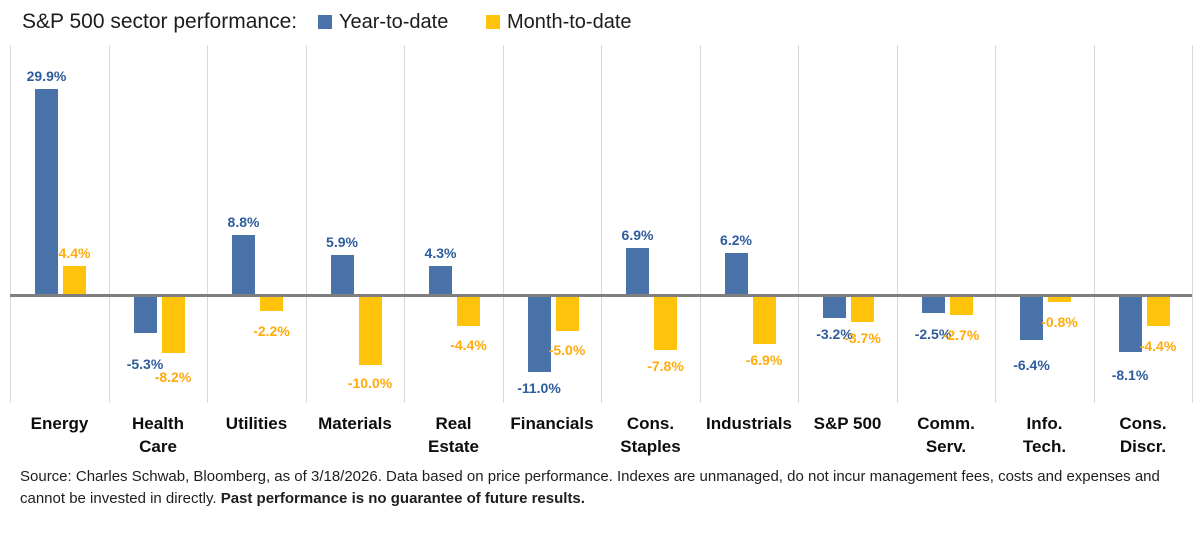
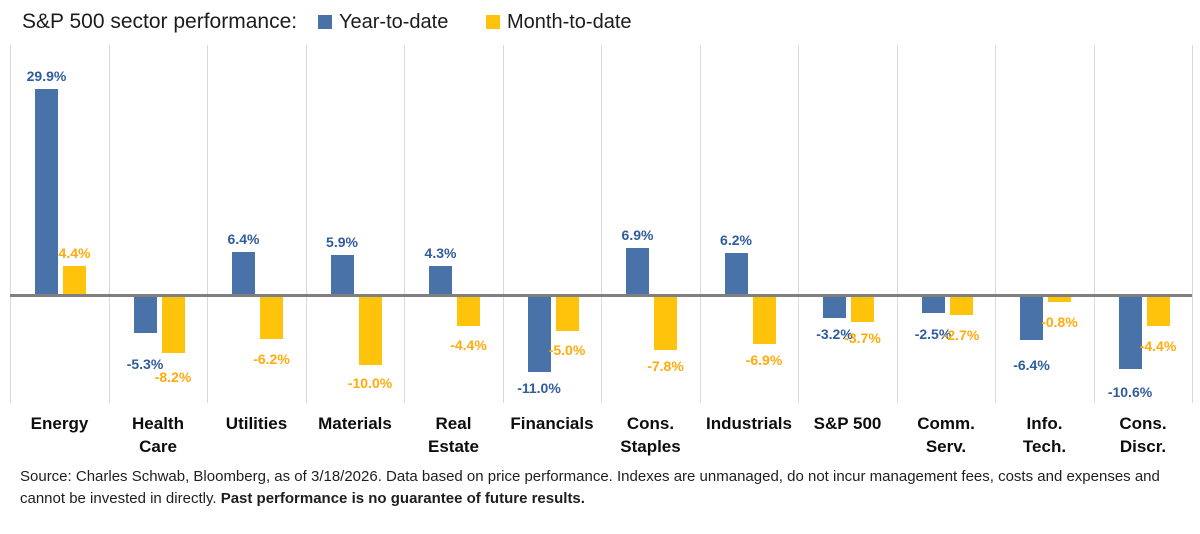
Year-to-date/Utilities: 8.8% -> 6.4%
Month-to-date/Utilities: -2.2% -> -6.2%
Year-to-date/Cons. Discr.: -8.1% -> -10.6%
